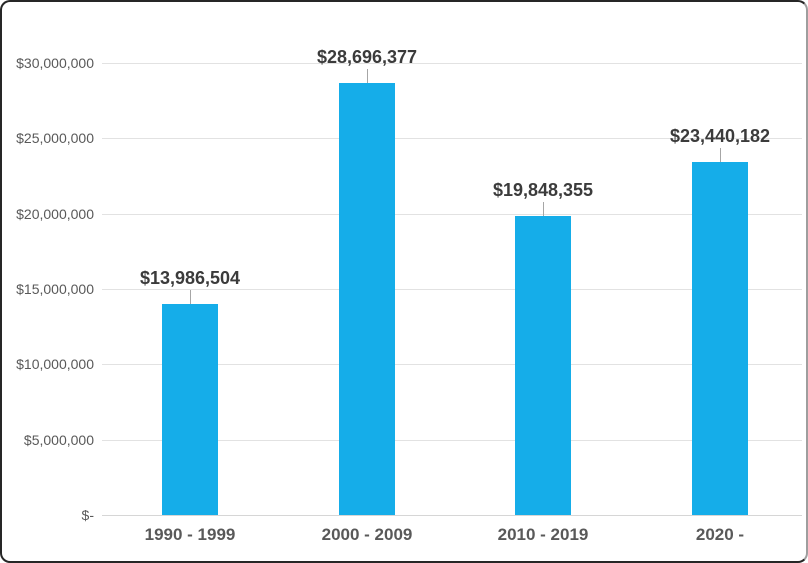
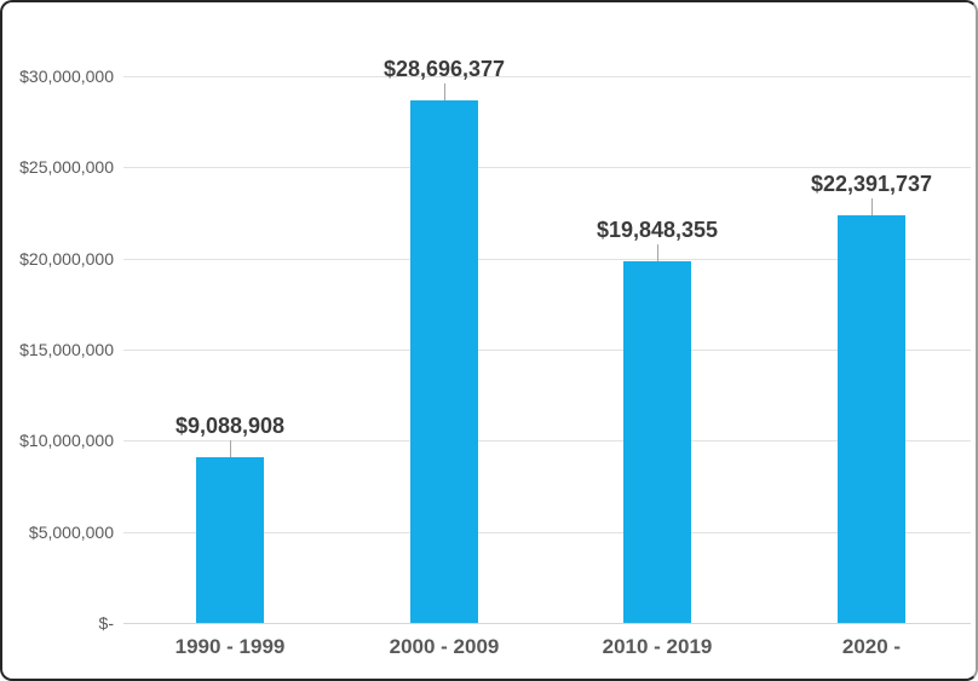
1990 - 1999: $13,986,504 -> $9,088,908
2020 -: $23,440,182 -> $22,391,737
